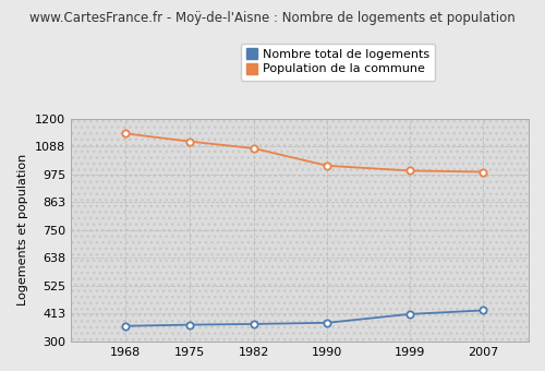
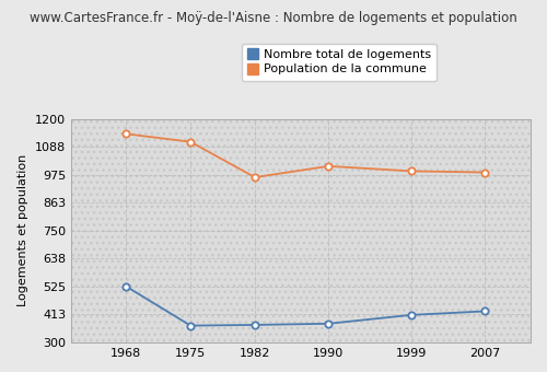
Nombre total de logements/1968: 362 -> 525
Population de la commune/1982: 1080 -> 965
